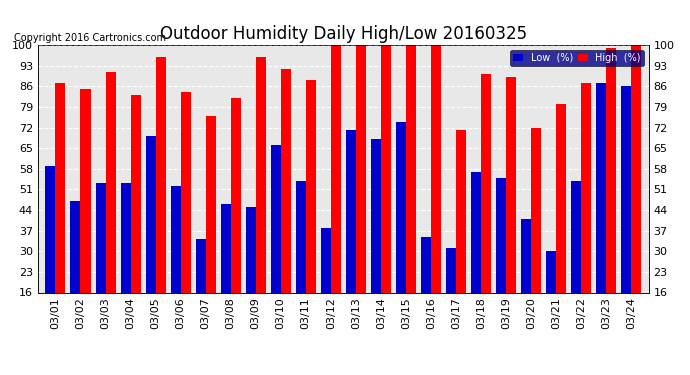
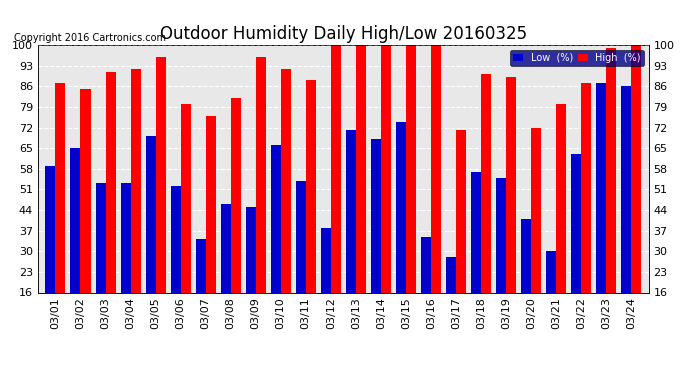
Low (%)/03/02: 47 -> 65
High (%)/03/04: 83 -> 92
High (%)/03/06: 84 -> 80
Low (%)/03/17: 31 -> 28
Low (%)/03/22: 54 -> 63
